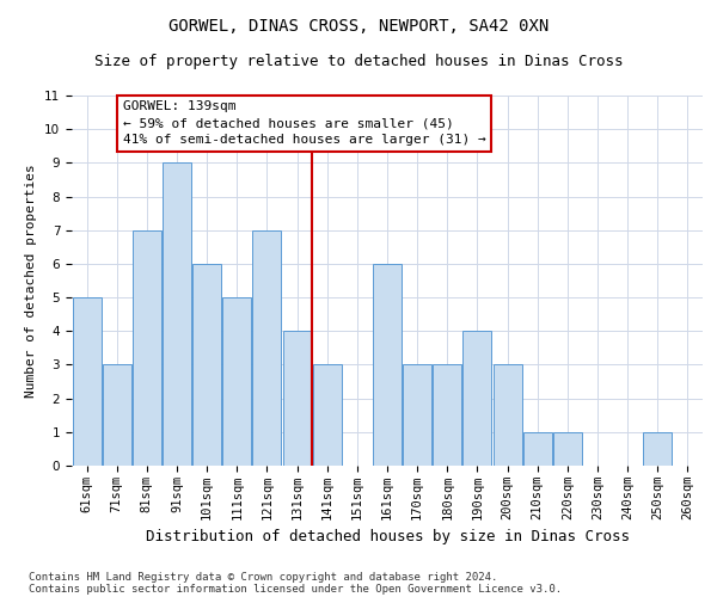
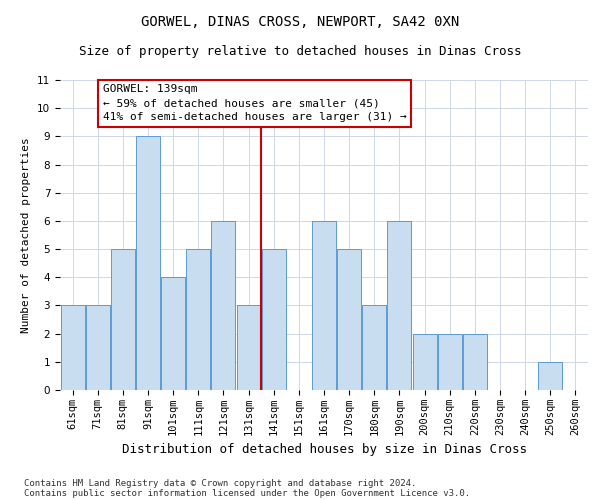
61sqm: 5 -> 3
81sqm: 7 -> 5
101sqm: 6 -> 4
121sqm: 7 -> 6
131sqm: 4 -> 3
141sqm: 3 -> 5
170sqm: 3 -> 5
190sqm: 4 -> 6
200sqm: 3 -> 2
210sqm: 1 -> 2
220sqm: 1 -> 2
